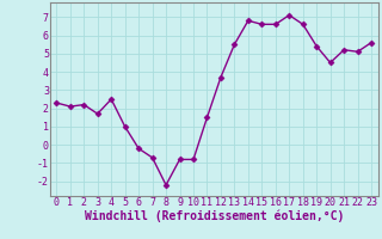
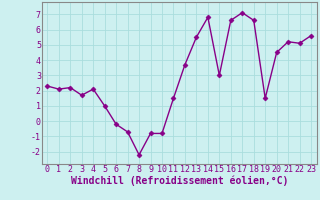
4: 2.5 -> 2.1
15: 6.6 -> 3.0
19: 5.4 -> 1.5
